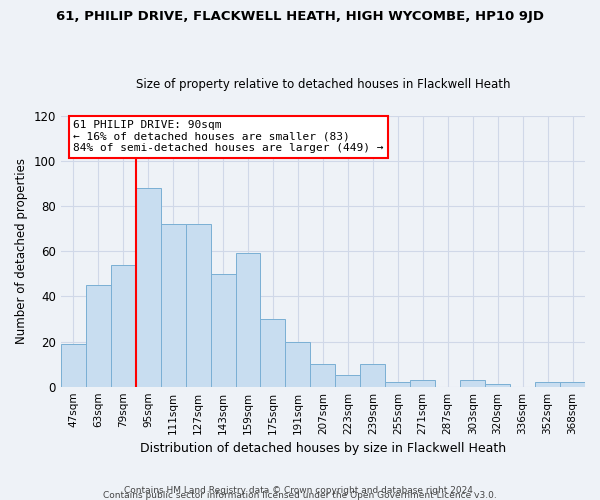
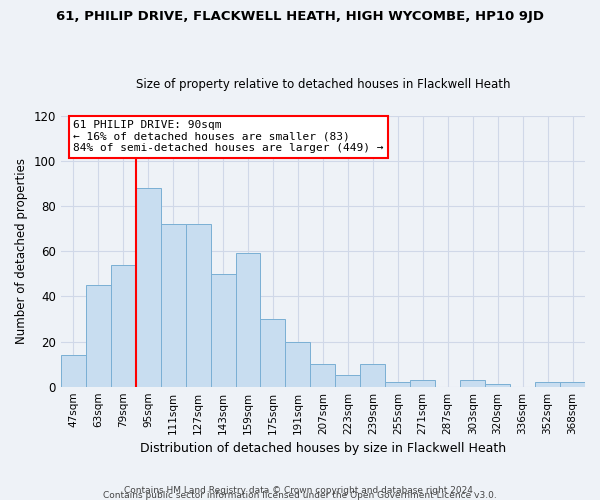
47sqm: 19 -> 14
